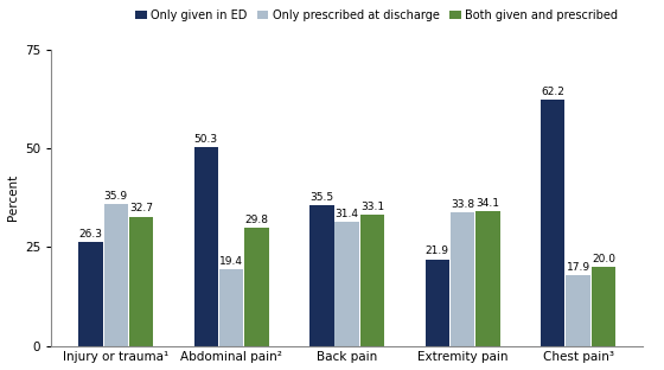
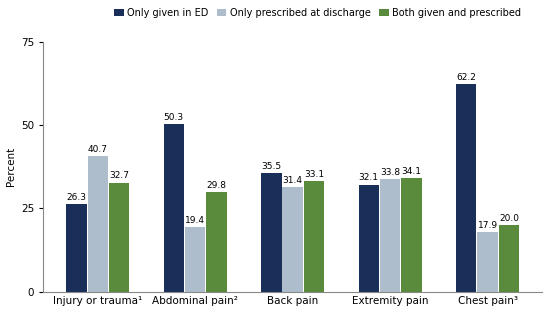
Only prescribed at discharge/Injury or trauma¹: 35.9 -> 40.7
Only given in ED/Extremity pain: 21.9 -> 32.1
